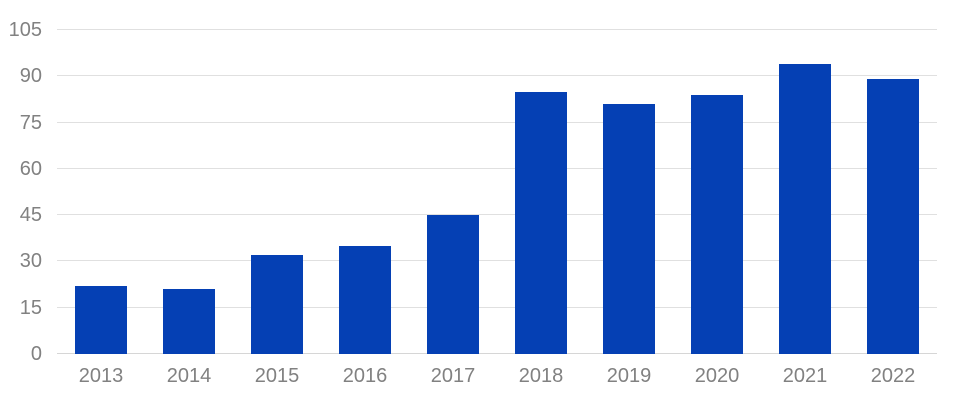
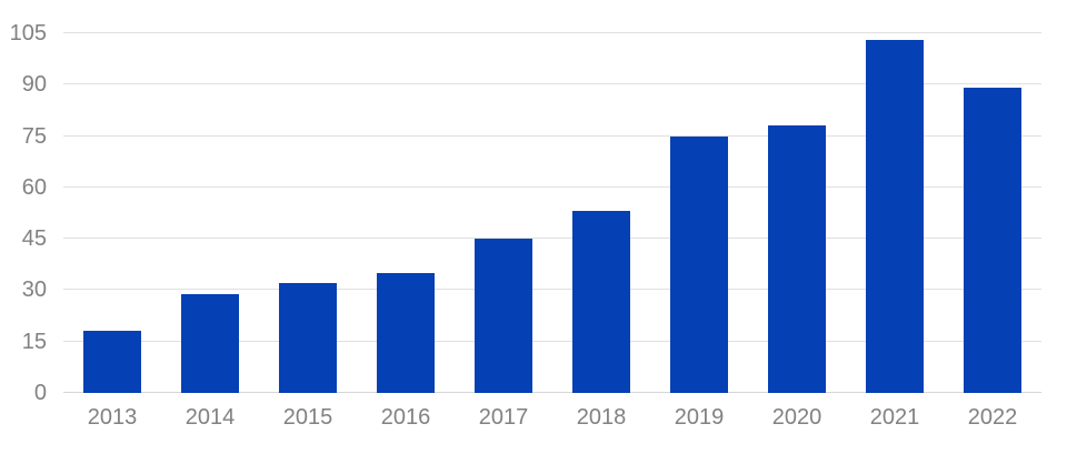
2013: 22 -> 18
2014: 21 -> 29
2018: 85 -> 53
2019: 81 -> 75
2020: 84 -> 78
2021: 94 -> 103
